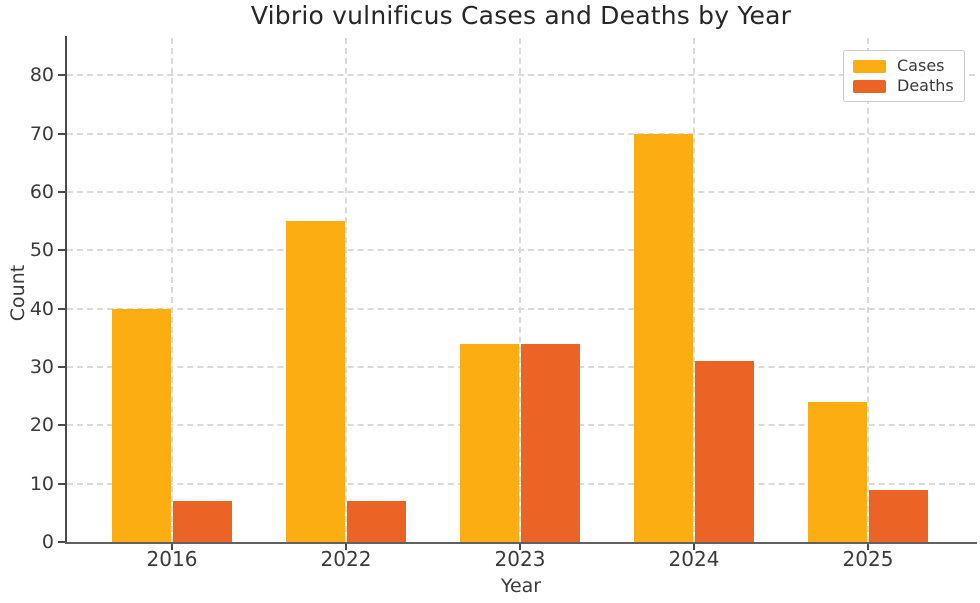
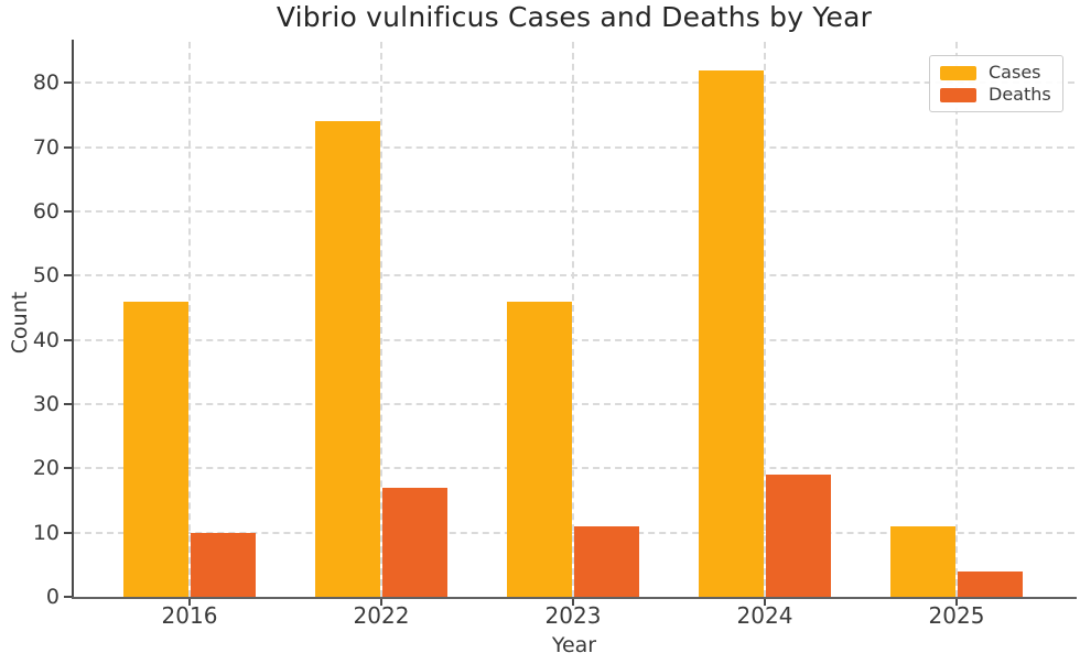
Cases/2016: 40 -> 46
Deaths/2016: 7 -> 10
Cases/2022: 55 -> 74
Deaths/2022: 7 -> 17
Cases/2023: 34 -> 46
Deaths/2023: 34 -> 11
Cases/2024: 70 -> 82
Deaths/2024: 31 -> 19
Cases/2025: 24 -> 11
Deaths/2025: 9 -> 4
